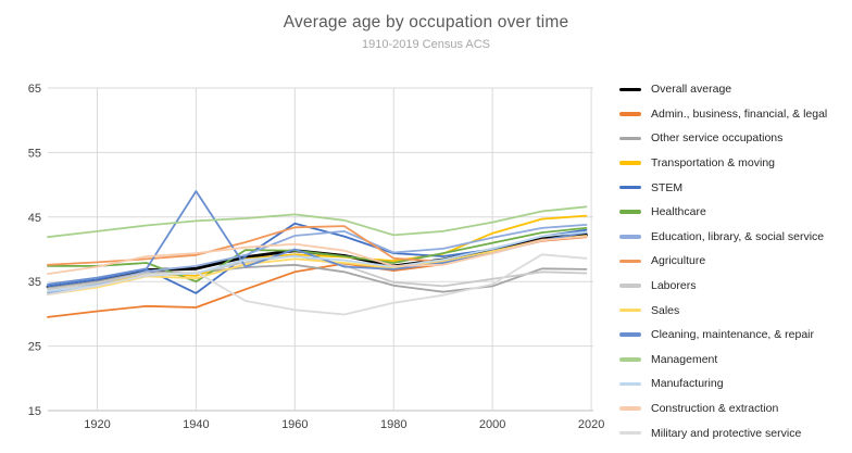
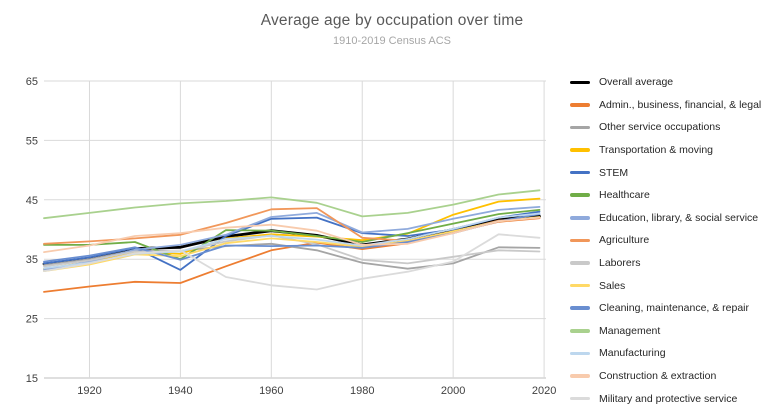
Cleaning, maintenance, & repair/1940: 49 -> 35
STEM/1960: 44 -> 42
Cleaning, maintenance, & repair/1960: 40 -> 37
